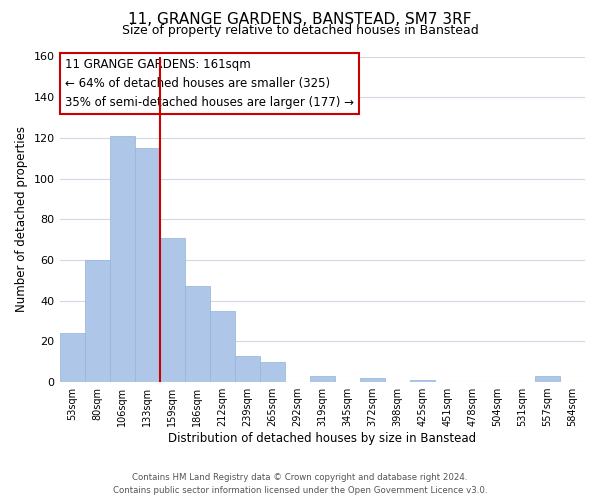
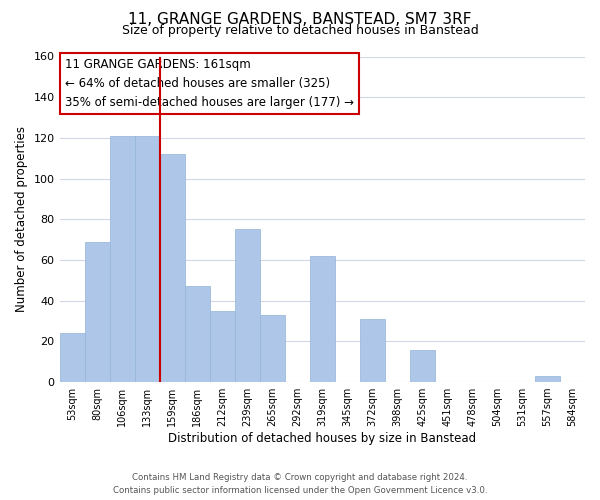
80sqm: 60 -> 69
133sqm: 115 -> 121
159sqm: 71 -> 112
239sqm: 13 -> 75
265sqm: 10 -> 33
319sqm: 3 -> 62
372sqm: 2 -> 31
425sqm: 1 -> 16
